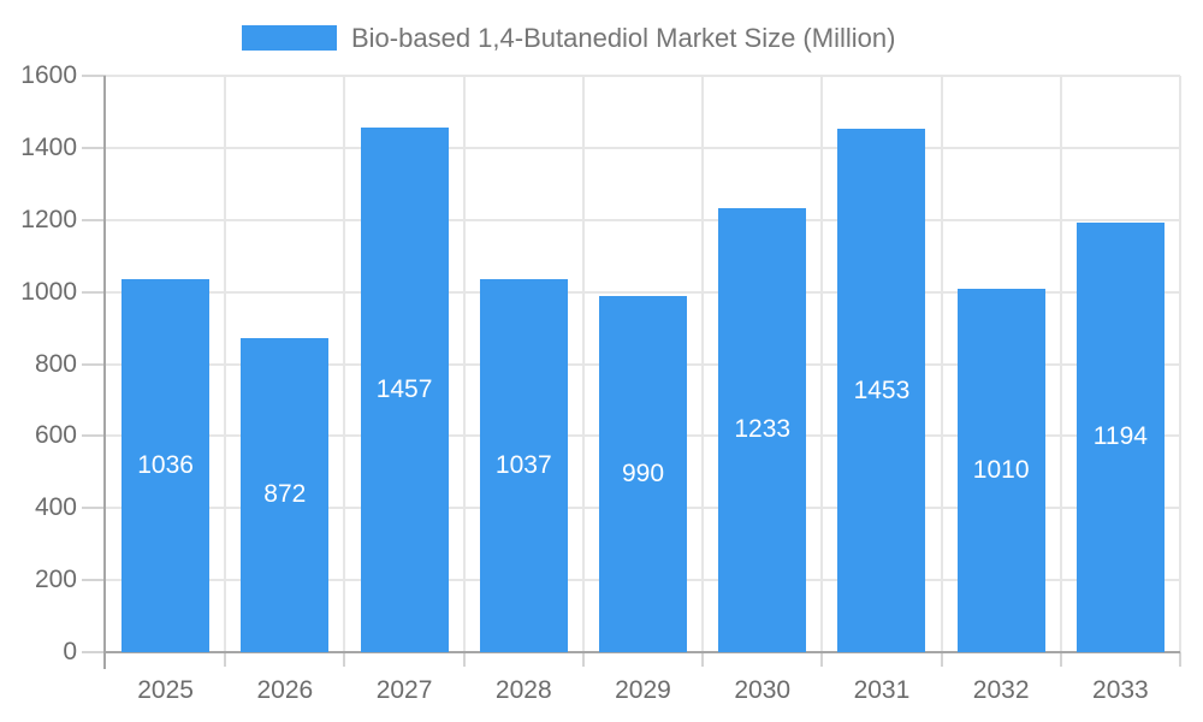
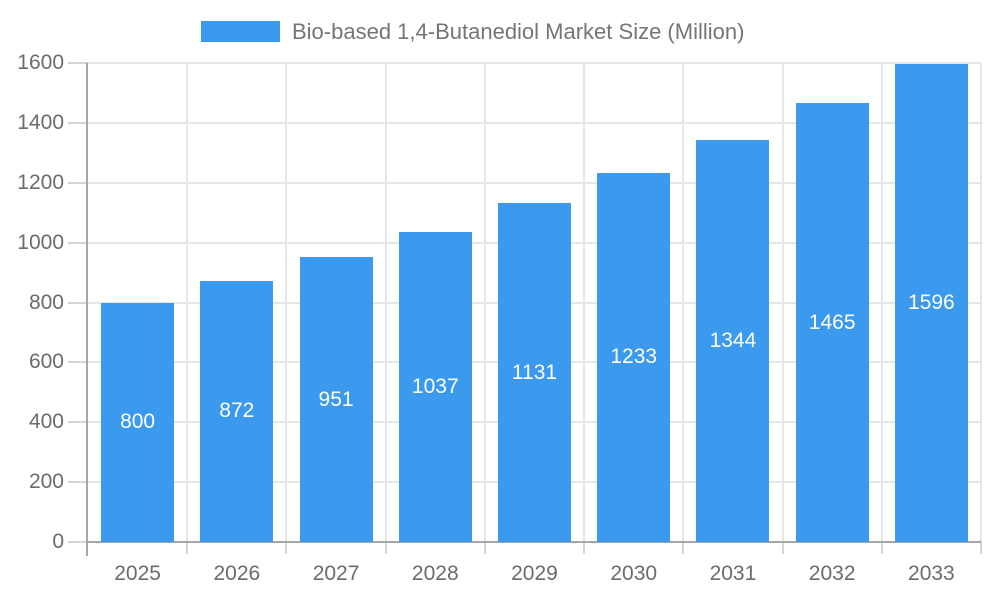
2025: 1036 -> 800
2027: 1457 -> 951
2029: 990 -> 1131
2031: 1453 -> 1344
2032: 1010 -> 1465
2033: 1194 -> 1596
